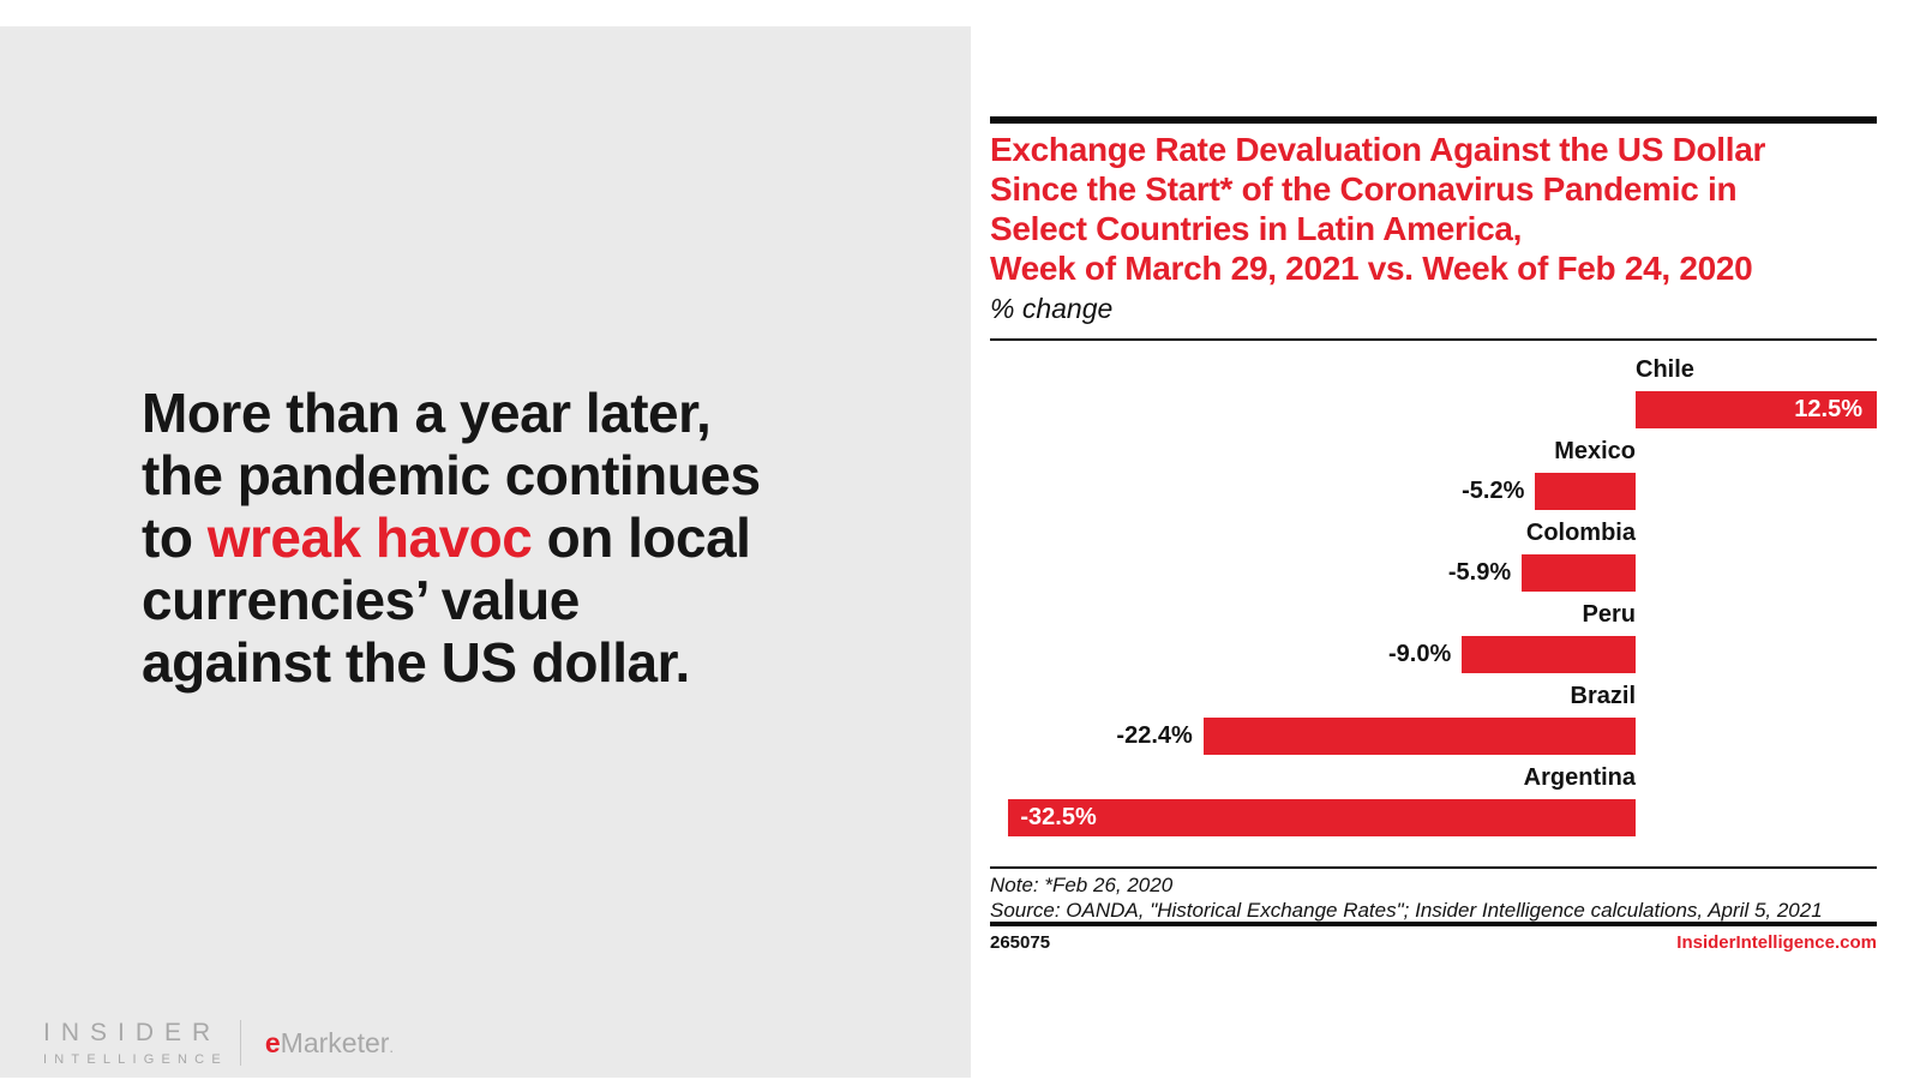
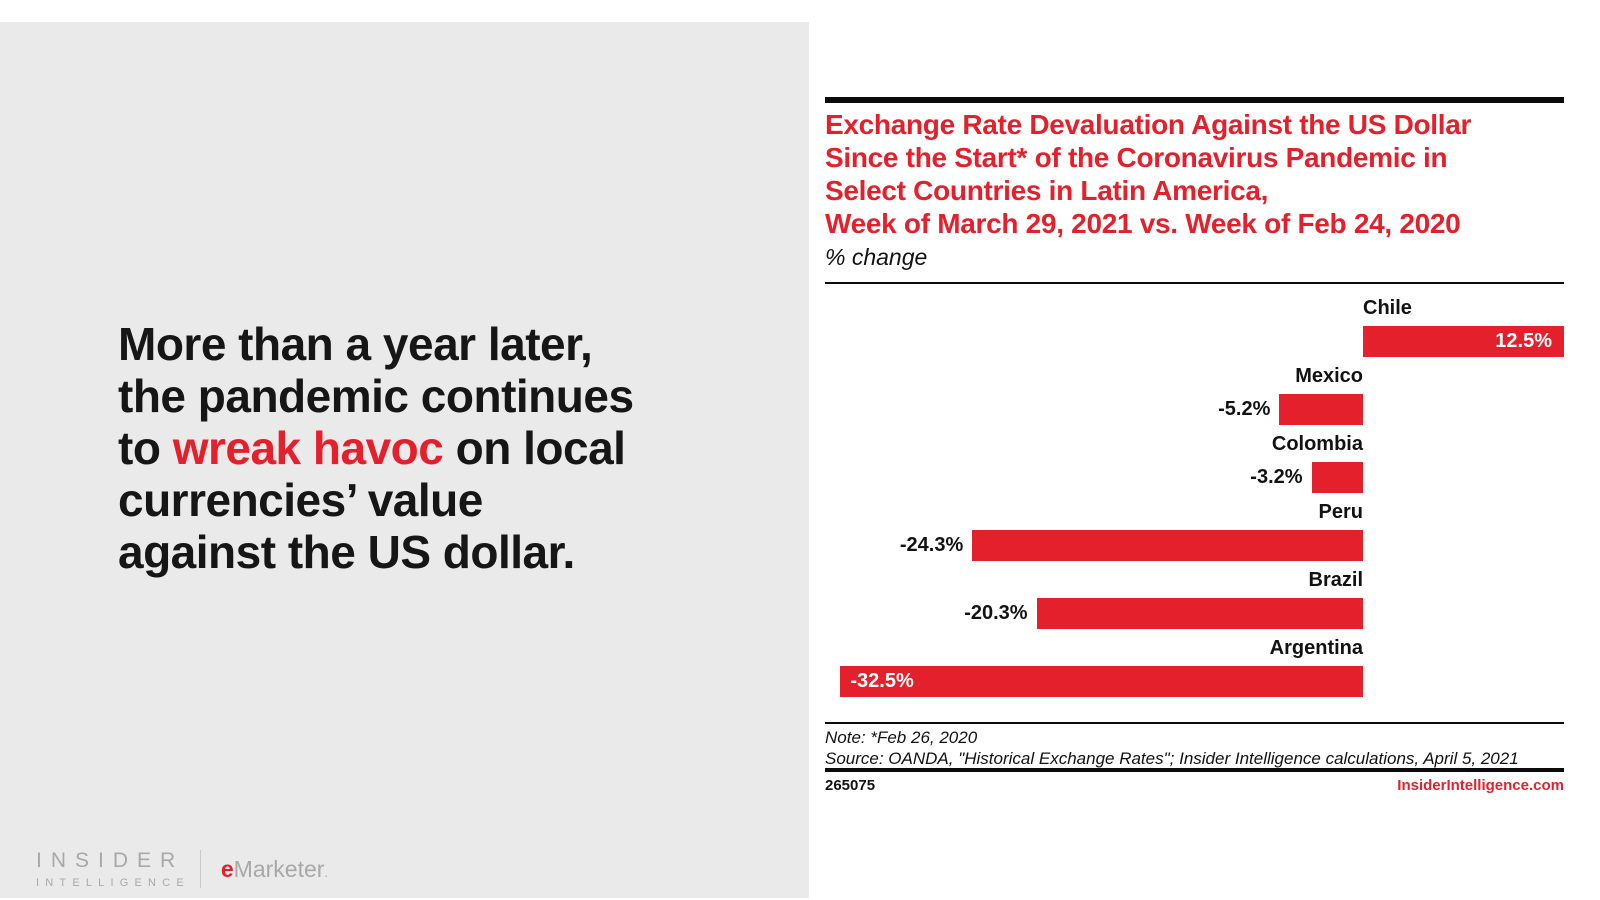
Colombia: -5.9% -> -3.2%
Peru: -9.0% -> -24.3%
Brazil: -22.4% -> -20.3%
